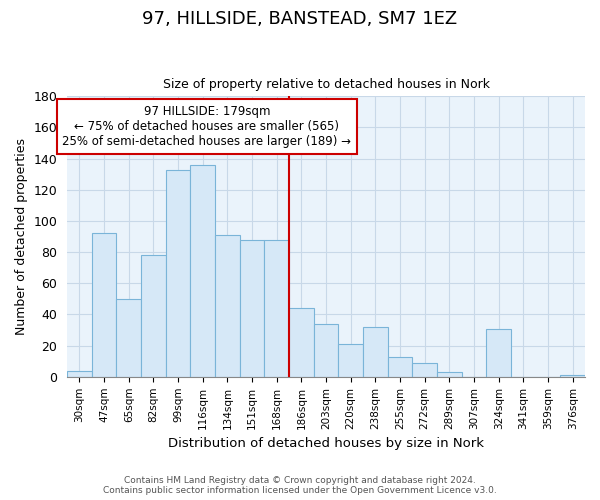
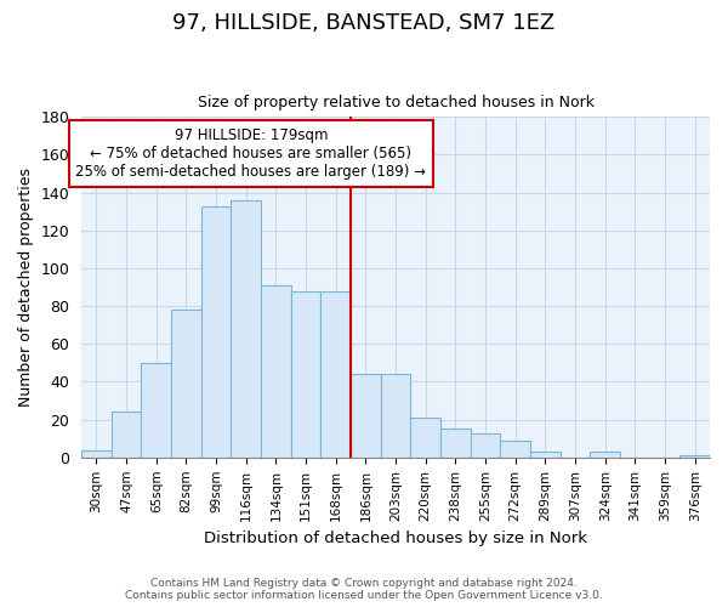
47sqm: 92 -> 24
203sqm: 34 -> 44
238sqm: 32 -> 15
324sqm: 31 -> 3
